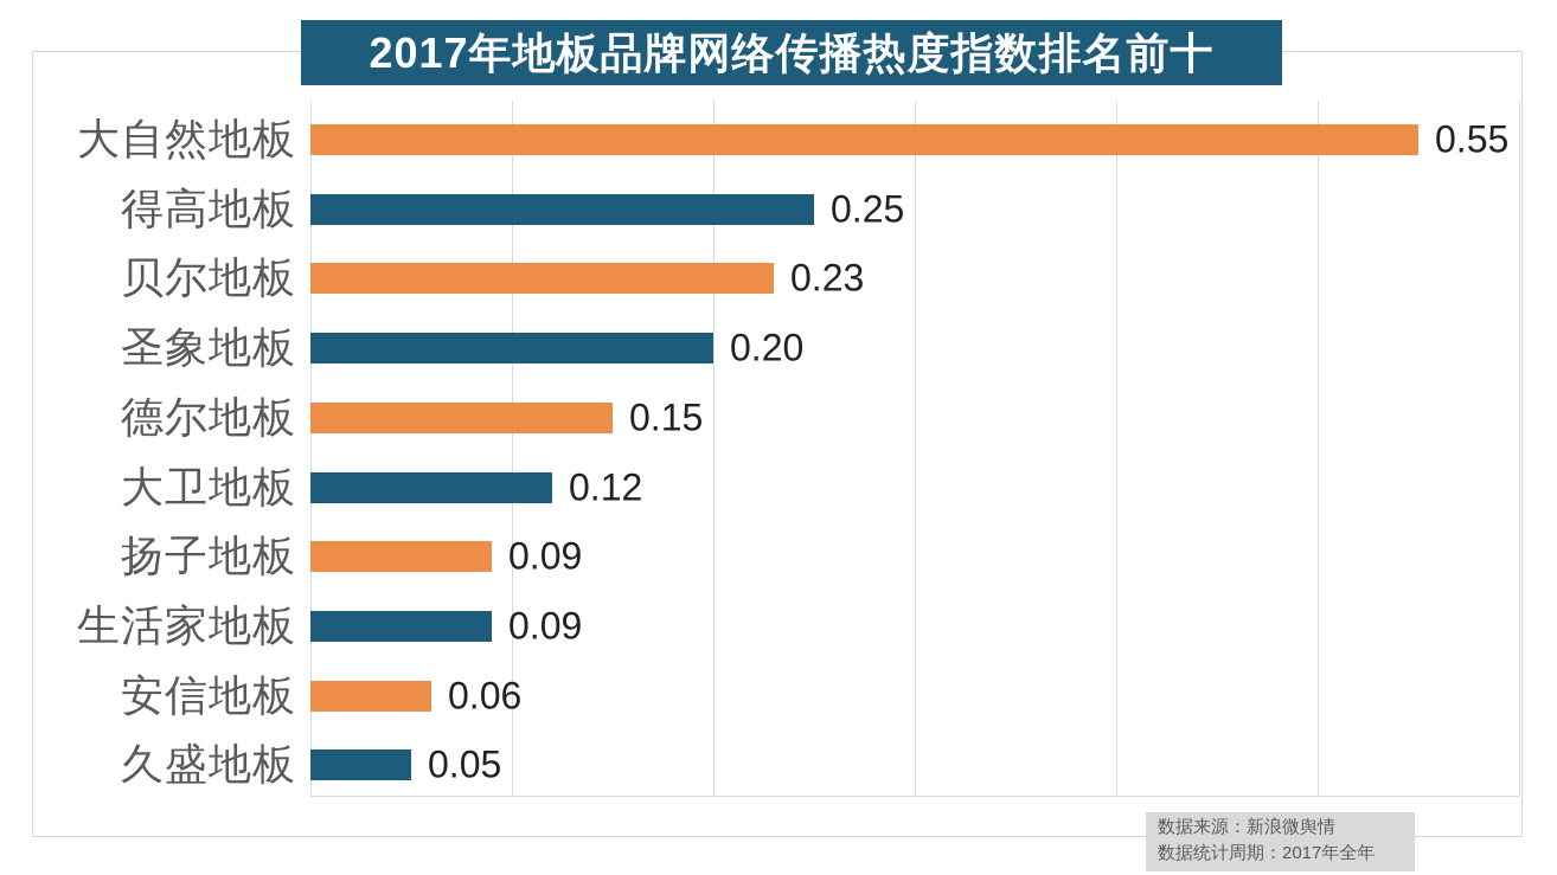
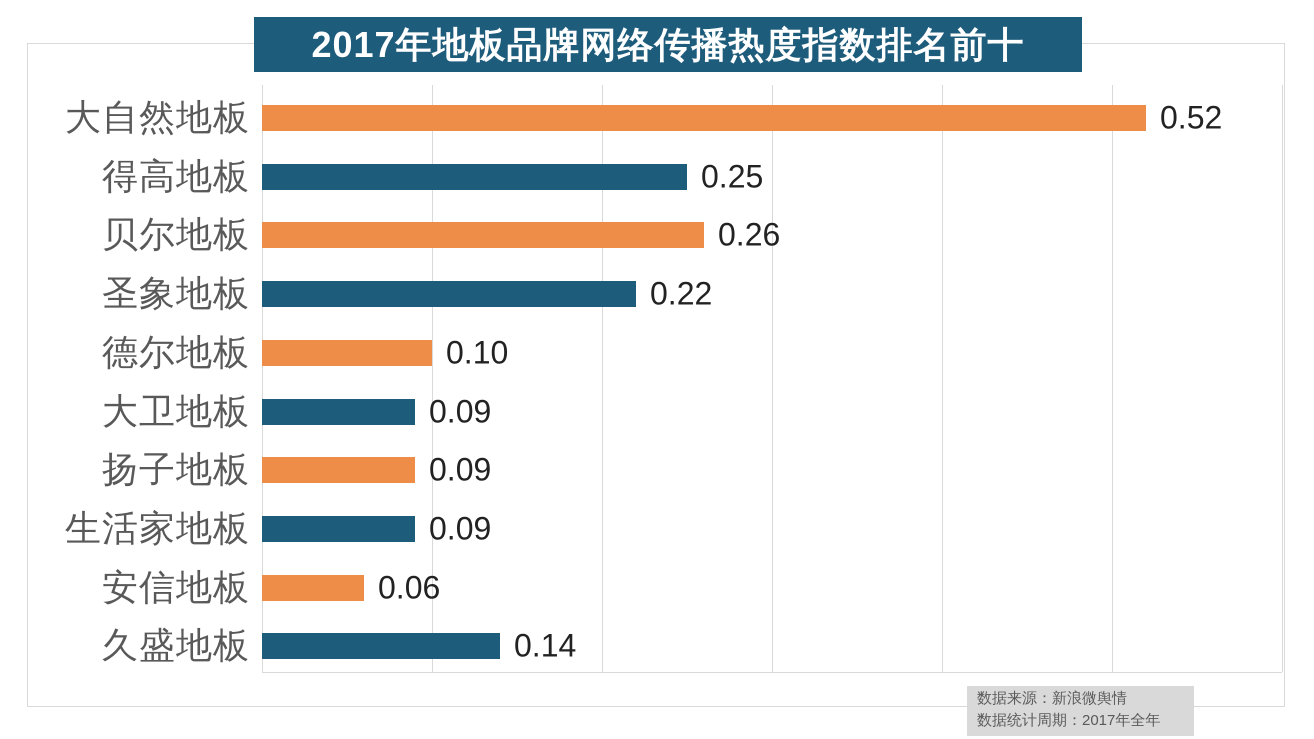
大自然地板: 0.55 -> 0.52
贝尔地板: 0.23 -> 0.26
圣象地板: 0.20 -> 0.22
德尔地板: 0.15 -> 0.10
大卫地板: 0.12 -> 0.09
久盛地板: 0.05 -> 0.14
